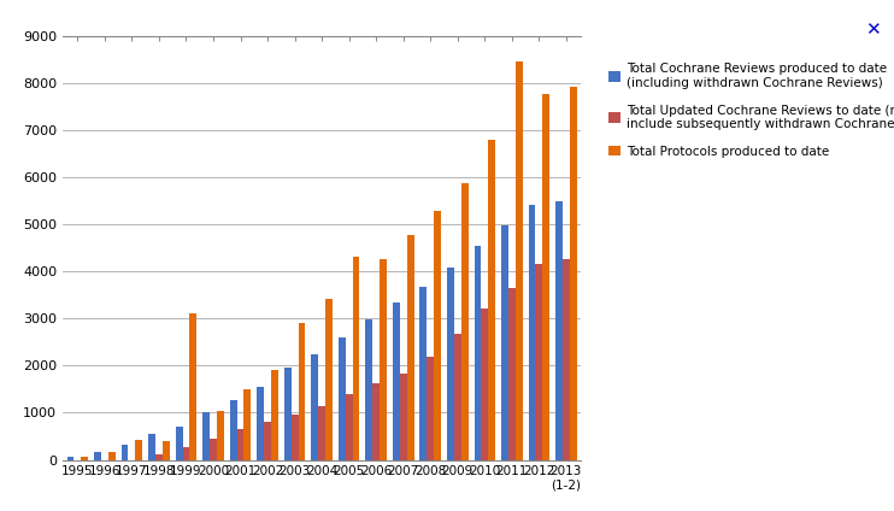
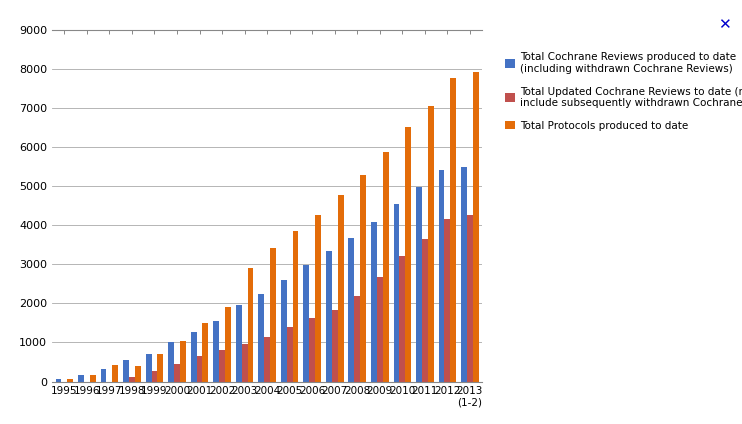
Total Protocols produced to date/1999: 3100 -> 700
Total Protocols produced to date/2005: 4300 -> 3850
Total Protocols produced to date/2010: 6800 -> 6500
Total Protocols produced to date/2011: 8450 -> 7050
